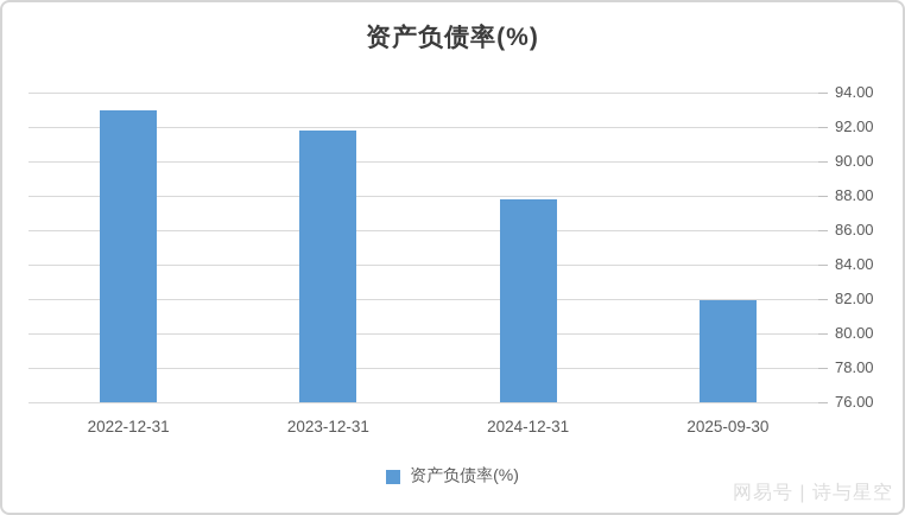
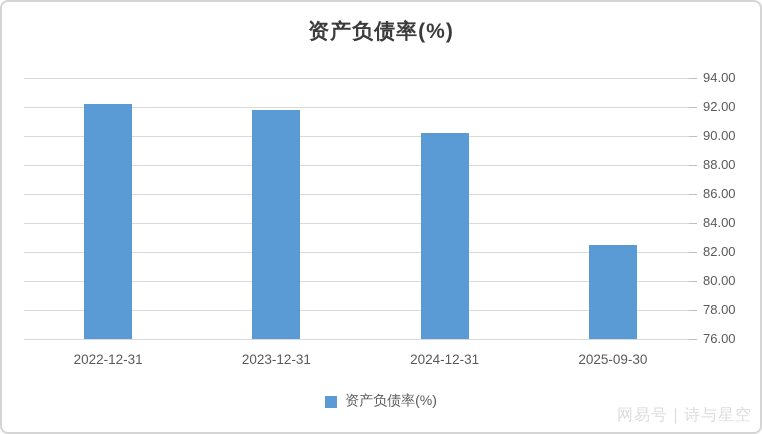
2022-12-31: 93.0 -> 92.2
2024-12-31: 87.8 -> 90.2
2025-09-30: 81.9 -> 82.5
